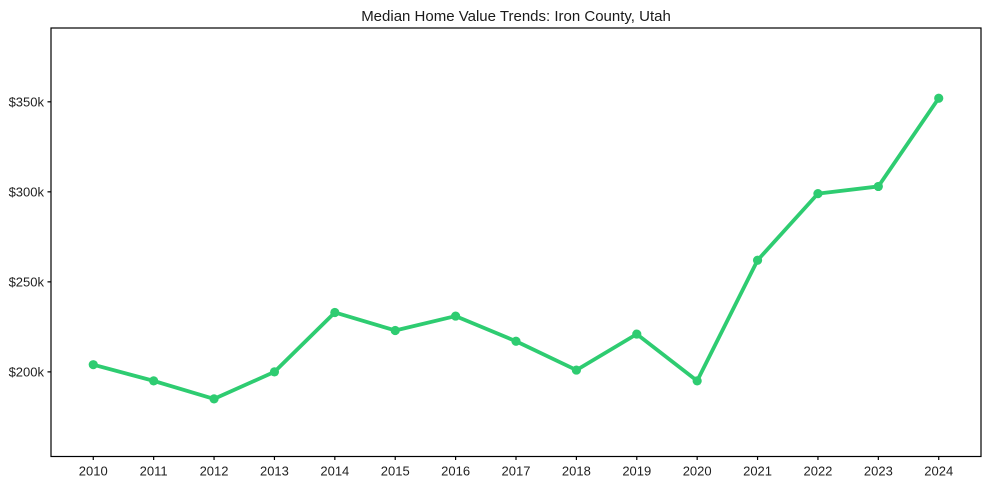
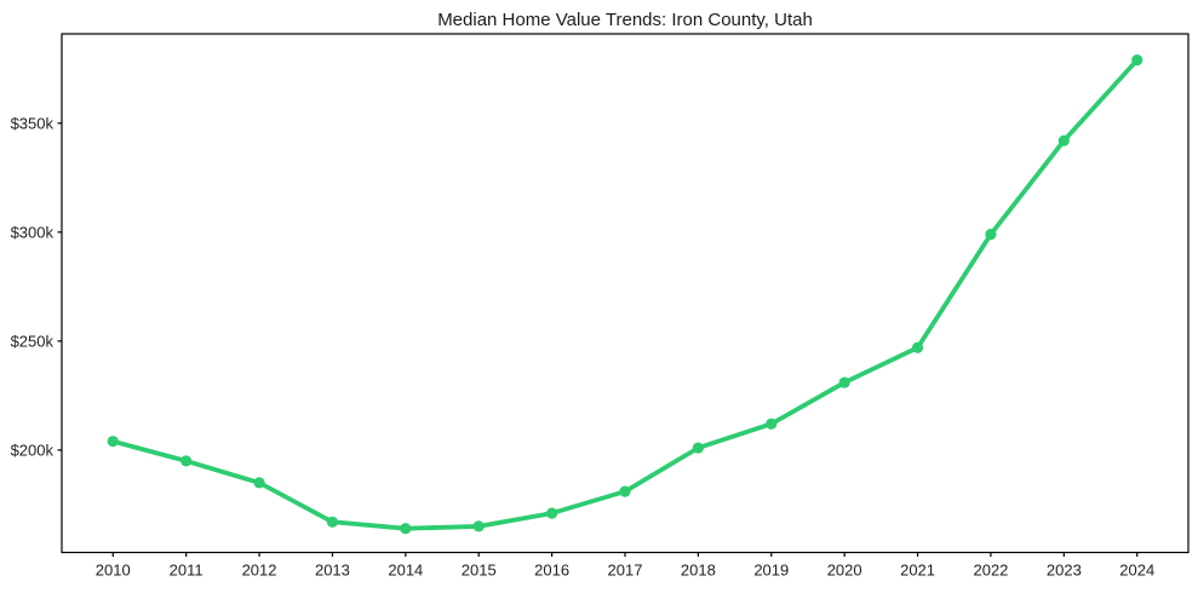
2013: $200k -> $167k
2014: $233k -> $164k
2015: $223k -> $165k
2016: $231k -> $171k
2017: $217k -> $181k
2019: $221k -> $212k
2020: $195k -> $231k
2021: $262k -> $247k
2023: $303k -> $342k
2024: $352k -> $379k
